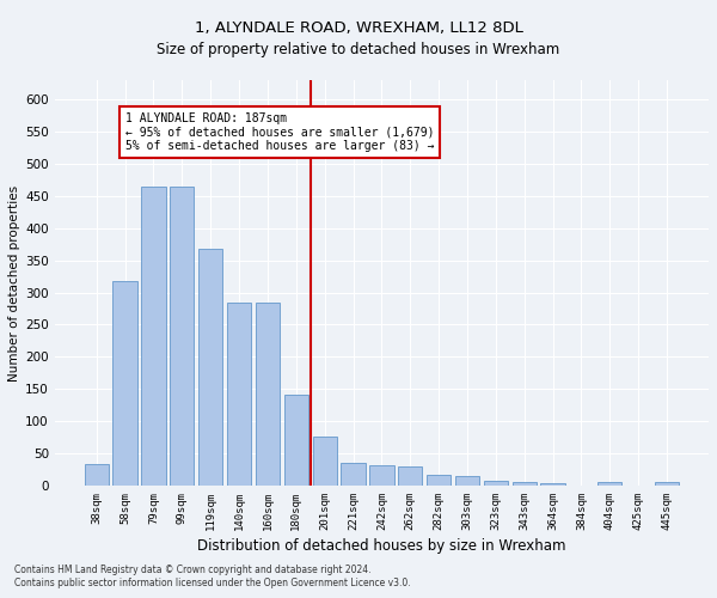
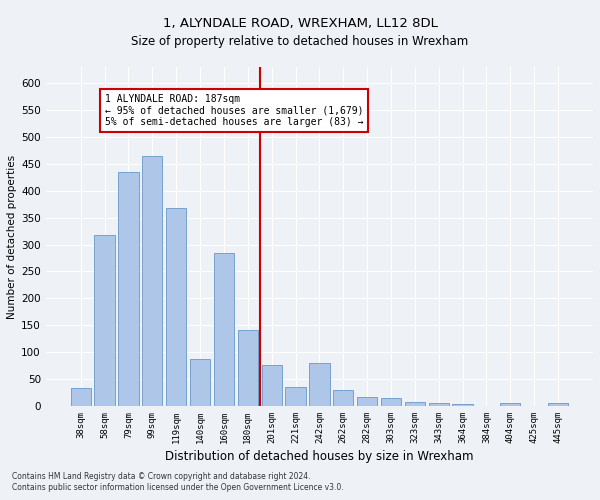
79sqm: 465 -> 434
140sqm: 285 -> 88
242sqm: 32 -> 80
